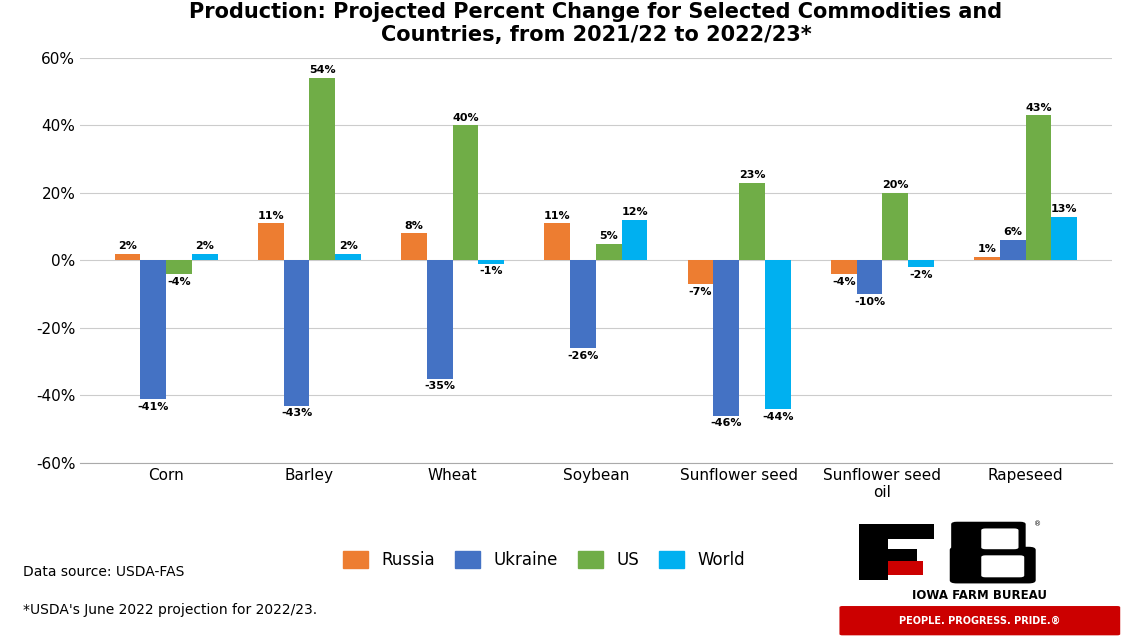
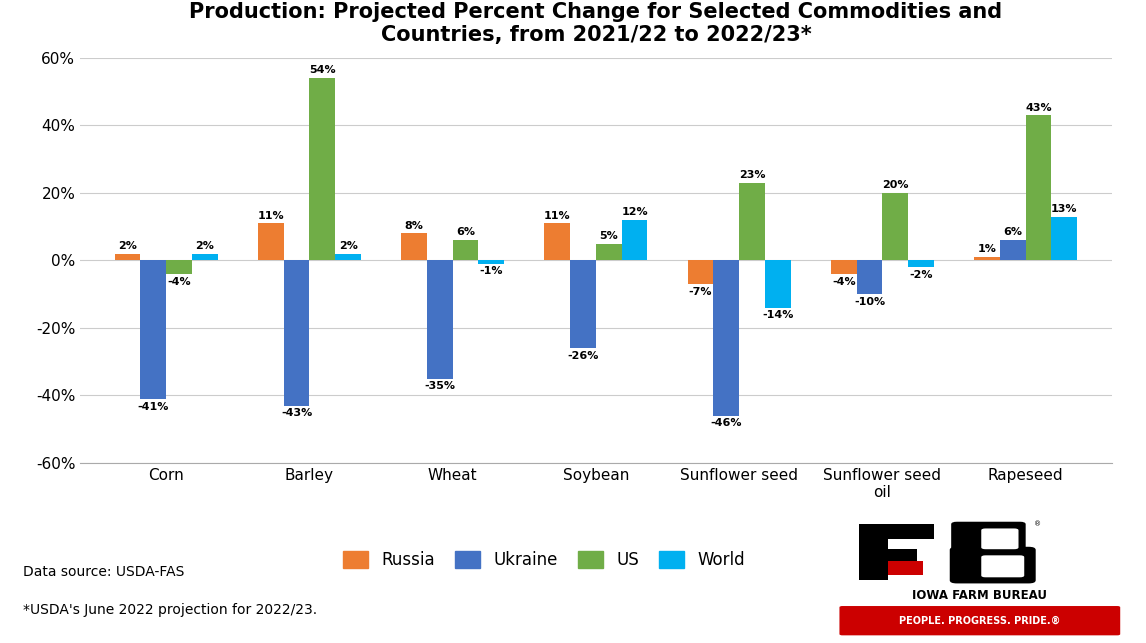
US/Wheat: 40% -> 6%
World/Sunflower seed: -44% -> -14%
